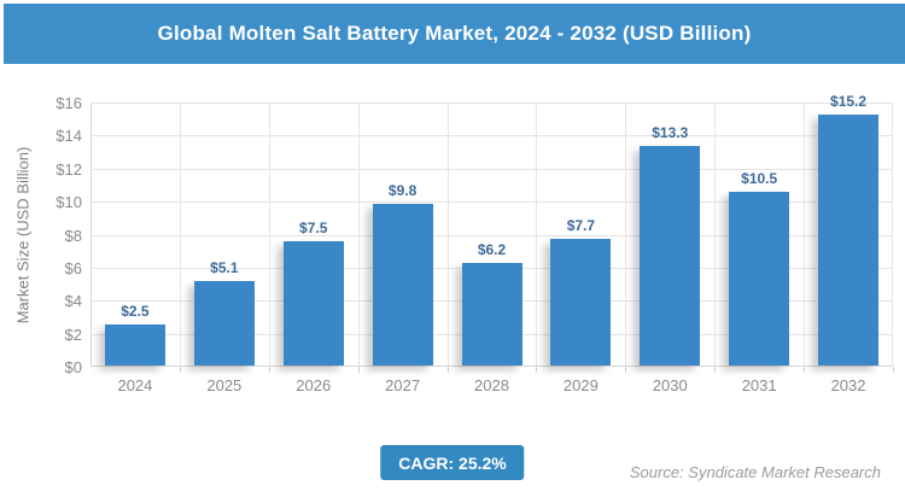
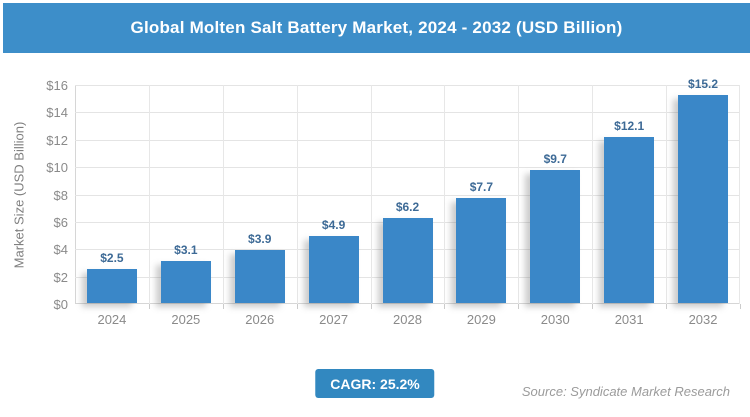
2025: $5.1 -> $3.1
2026: $7.5 -> $3.9
2027: $9.8 -> $4.9
2030: $13.3 -> $9.7
2031: $10.5 -> $12.1
